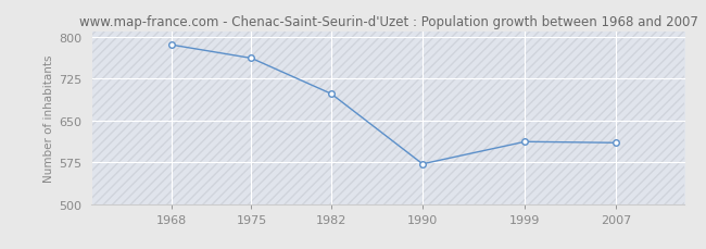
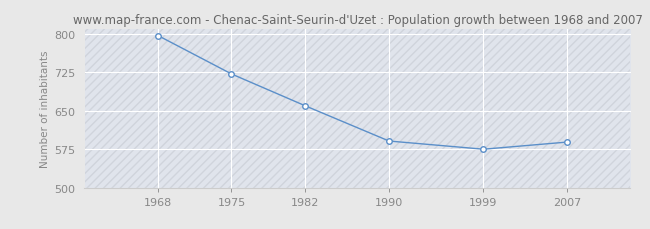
1968: 786 -> 797
1975: 762 -> 722
1982: 698 -> 660
1990: 572 -> 591
1999: 612 -> 575
2007: 610 -> 589
